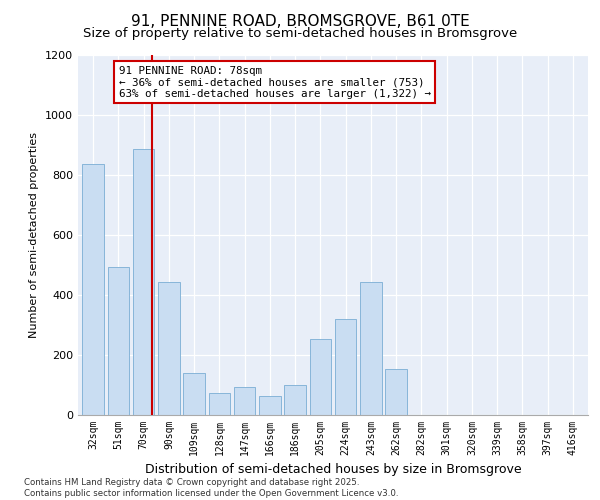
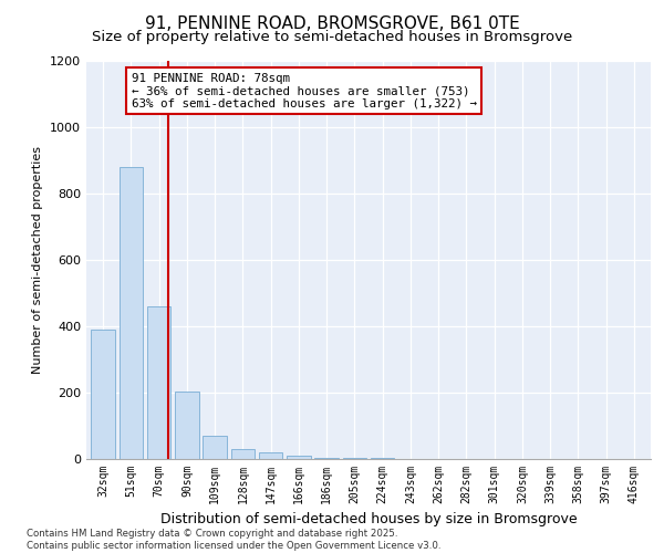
32sqm: 835 -> 390
51sqm: 495 -> 880
70sqm: 885 -> 460
90sqm: 445 -> 205
109sqm: 140 -> 70
128sqm: 75 -> 30
147sqm: 95 -> 20
166sqm: 65 -> 10
186sqm: 100 -> 5
205sqm: 255 -> 3
224sqm: 320 -> 2
243sqm: 445 -> 1
262sqm: 155 -> 1
